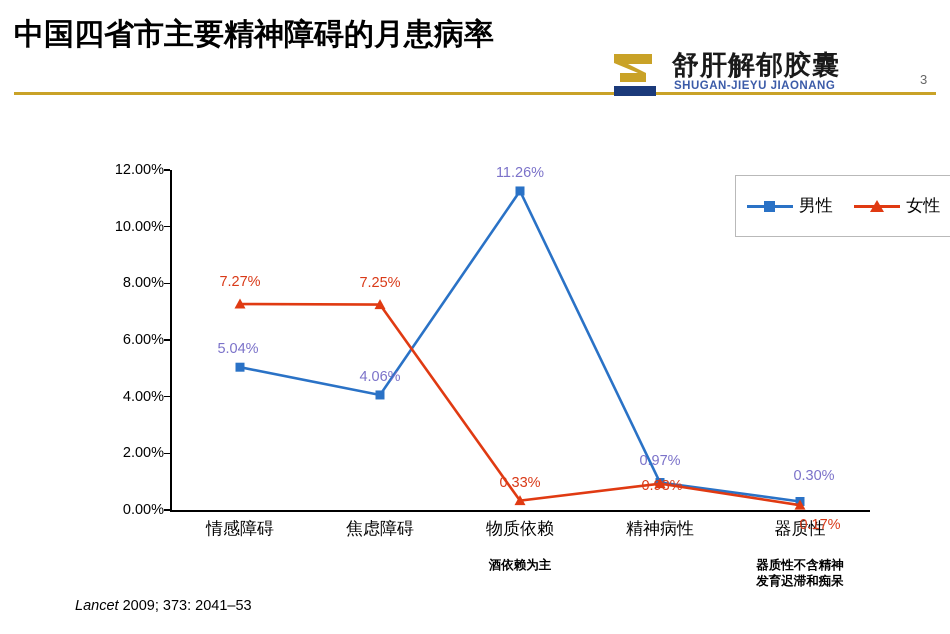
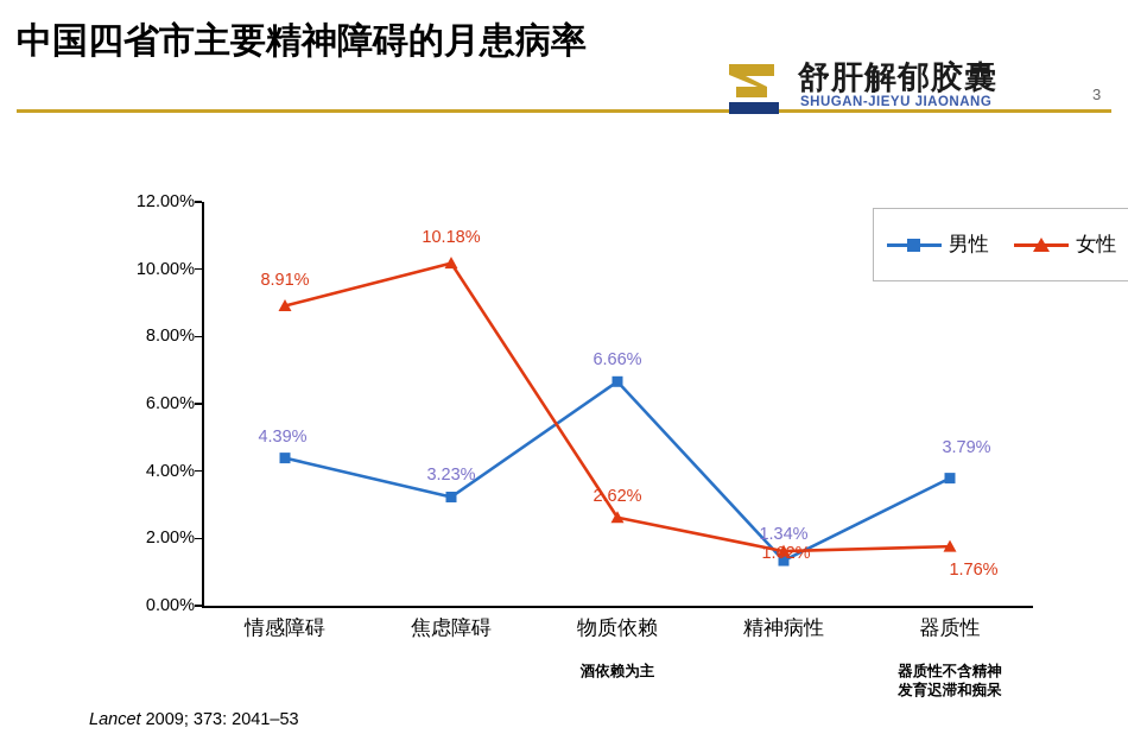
男性/情感障碍: 5.04% -> 4.39%
女性/情感障碍: 7.27% -> 8.91%
男性/焦虑障碍: 4.06% -> 3.23%
女性/焦虑障碍: 7.25% -> 10.18%
男性/物质依赖: 11.26% -> 6.66%
女性/物质依赖: 0.33% -> 2.62%
男性/精神病性: 0.97% -> 1.34%
女性/精神病性: 0.93% -> 1.62%
男性/器质性: 0.30% -> 3.79%
女性/器质性: 0.17% -> 1.76%
